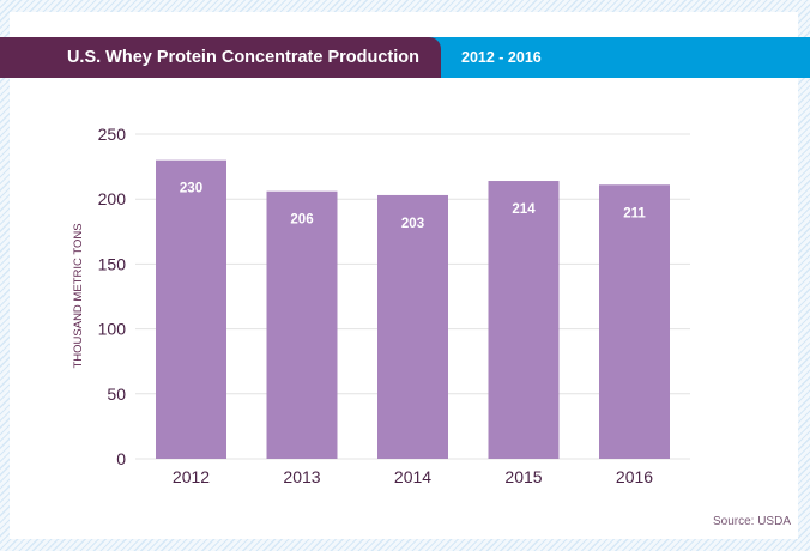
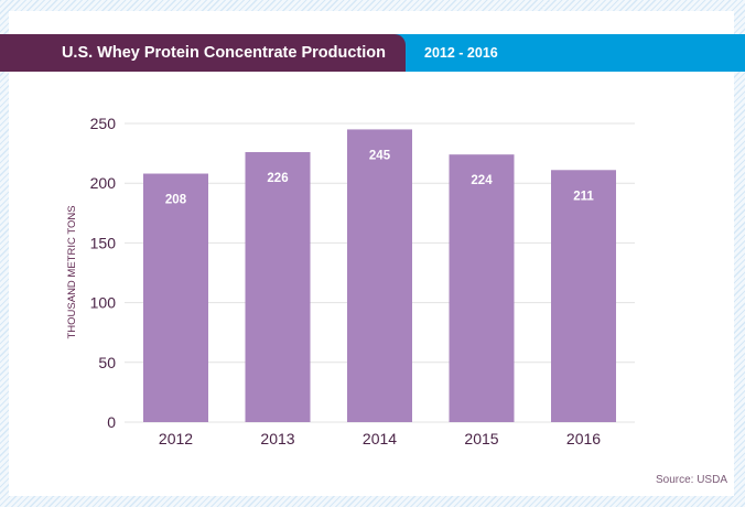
2012: 230 -> 208
2013: 206 -> 226
2014: 203 -> 245
2015: 214 -> 224
